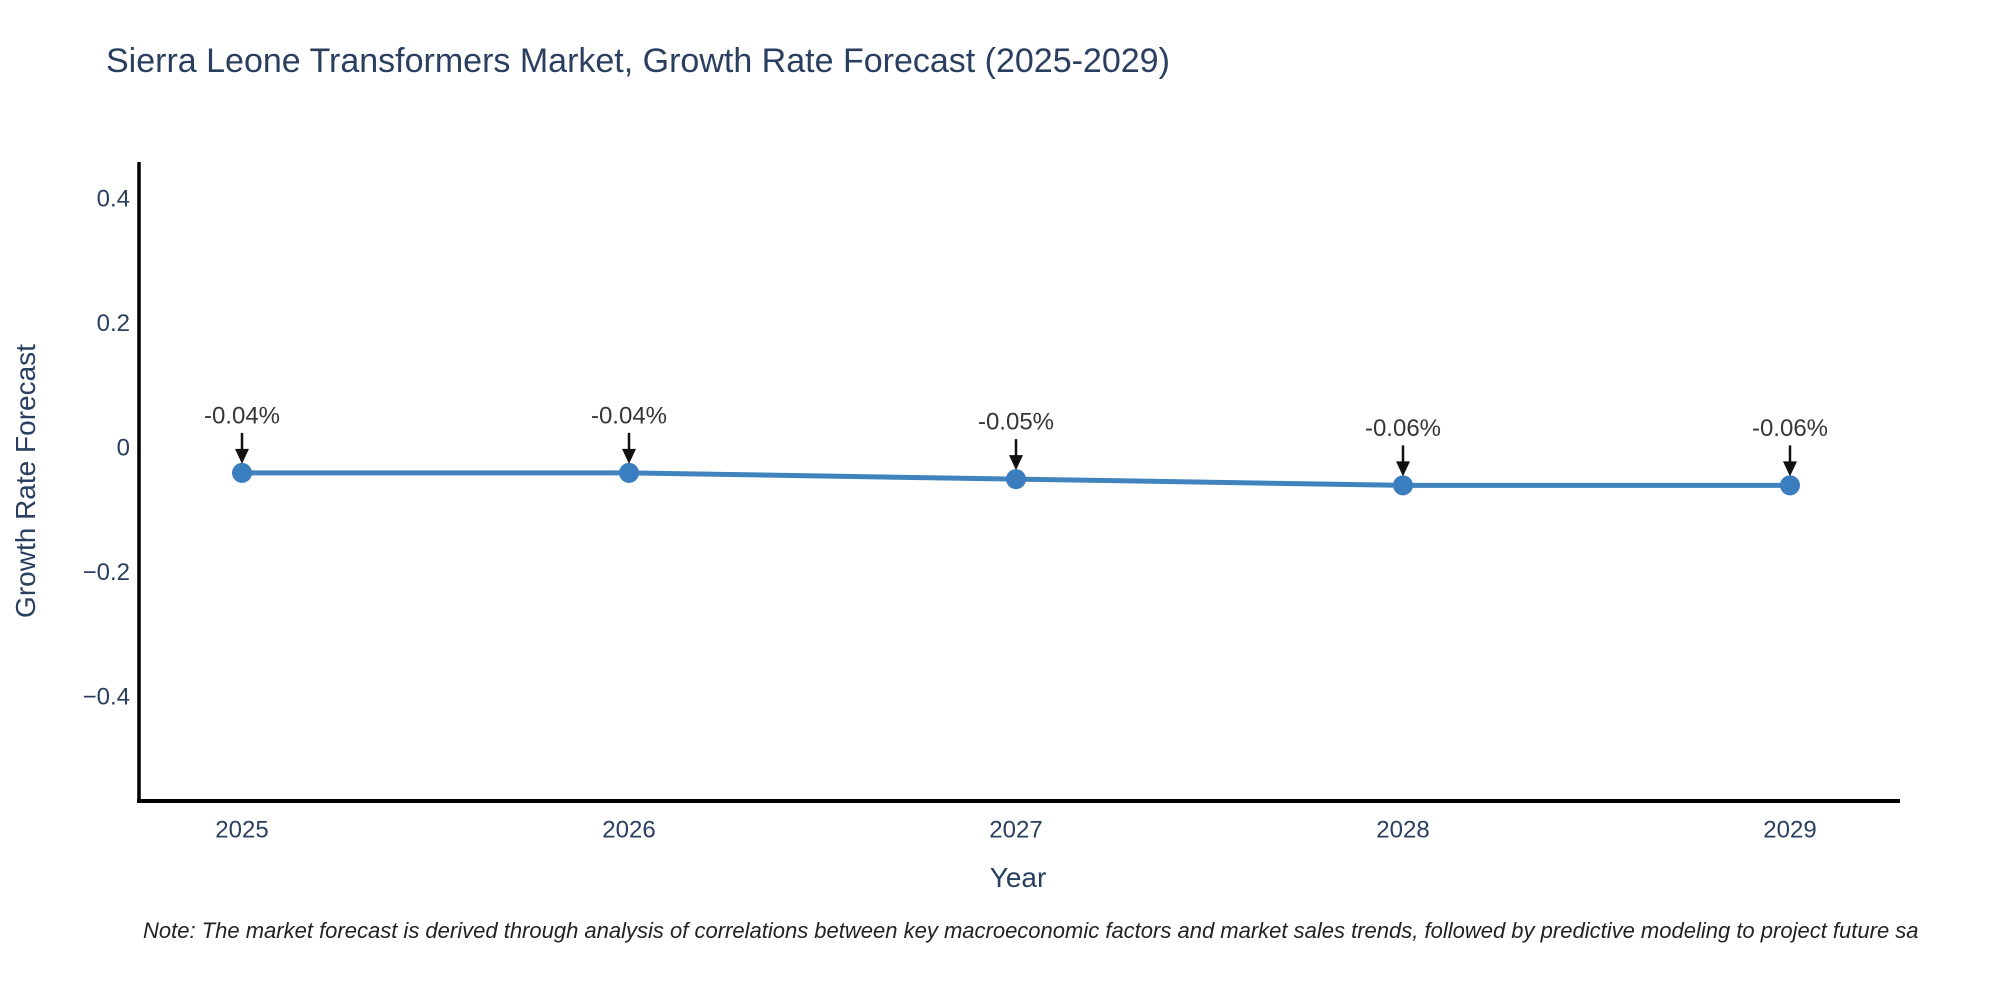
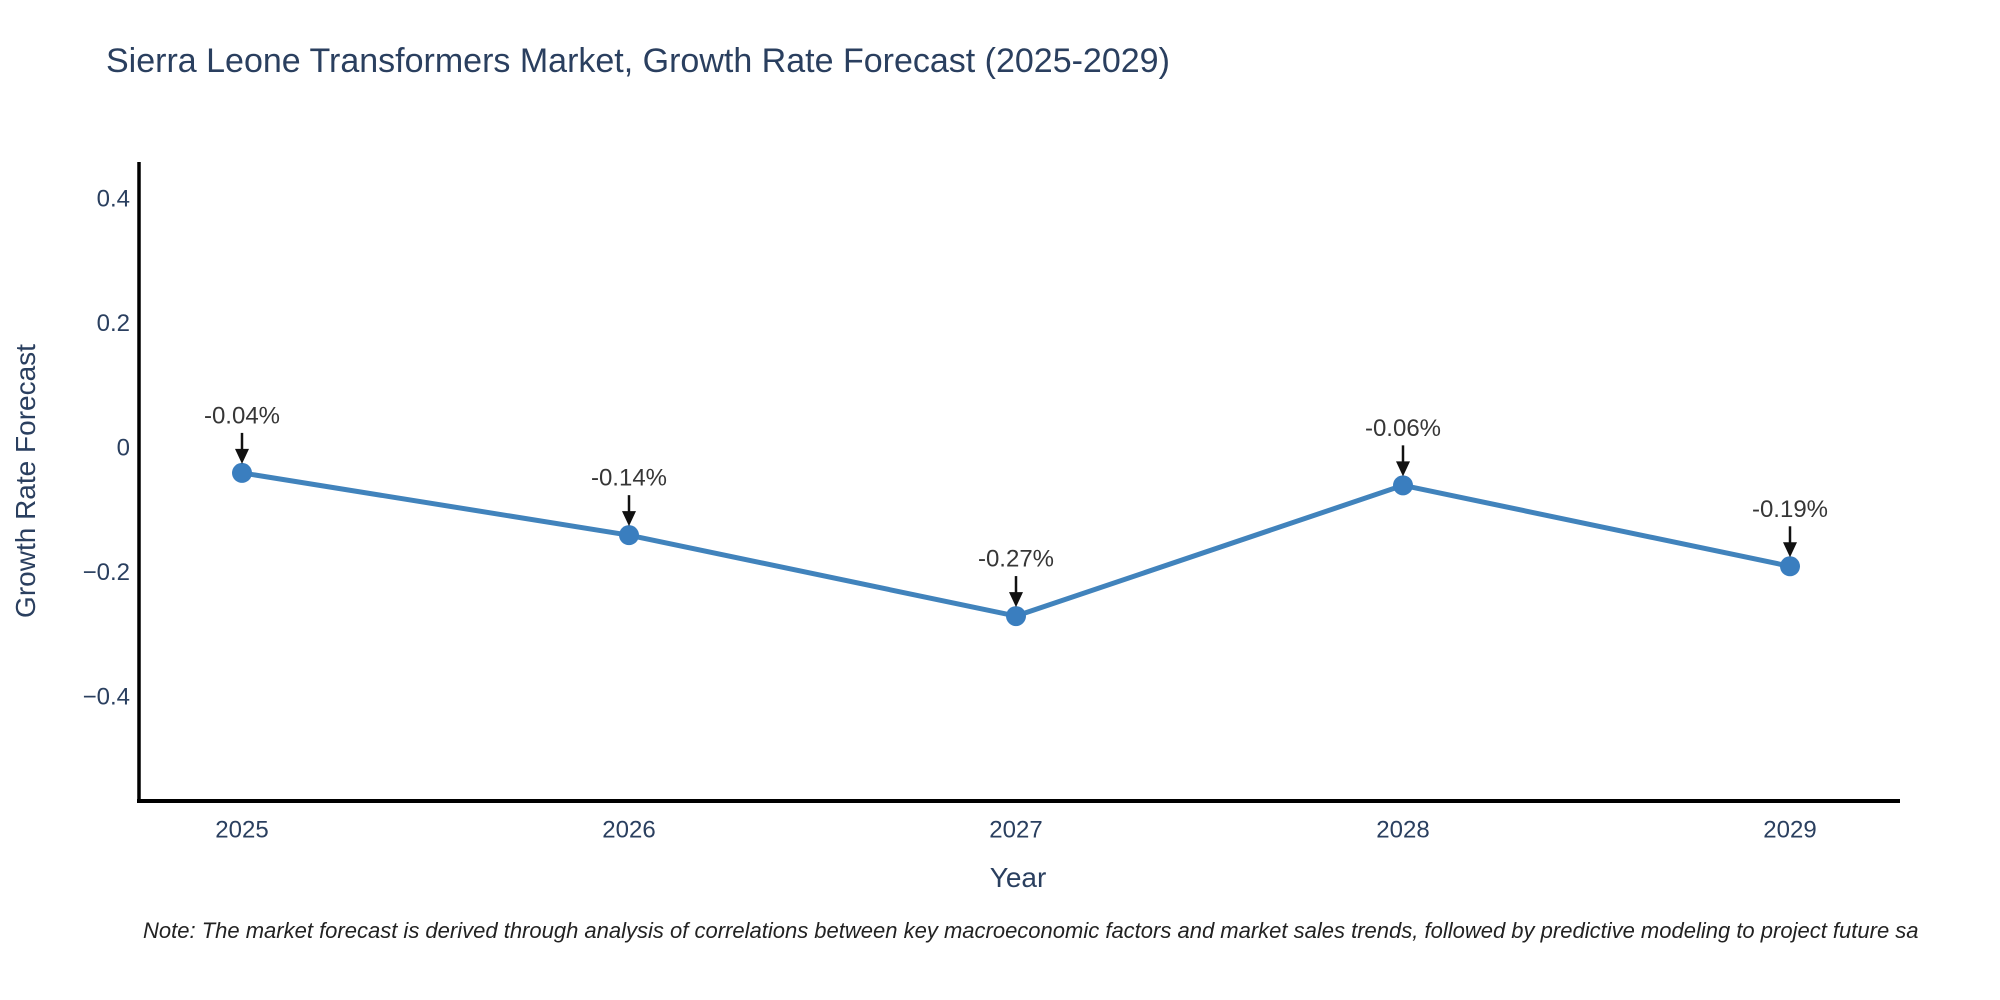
2026: -0.04% -> -0.14%
2027: -0.05% -> -0.27%
2029: -0.06% -> -0.19%
